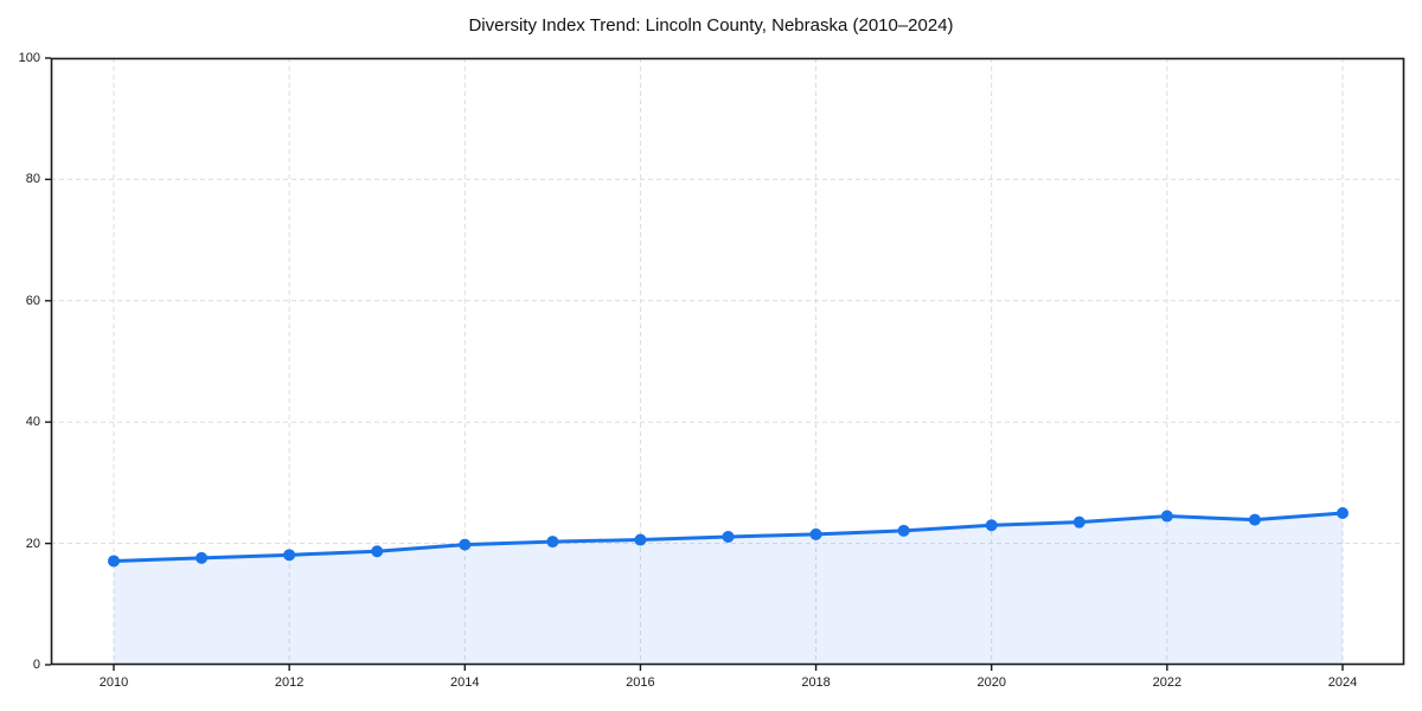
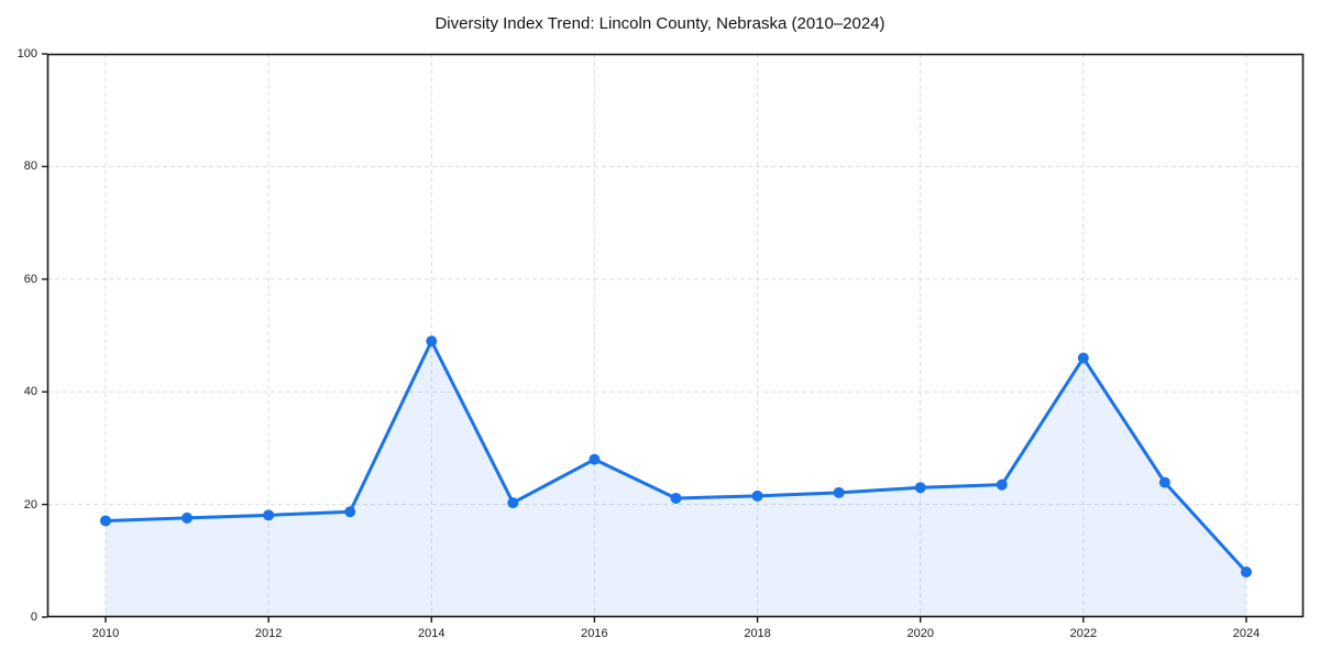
2014: 20 -> 49
2016: 21 -> 28
2022: 24 -> 46
2024: 25 -> 8
